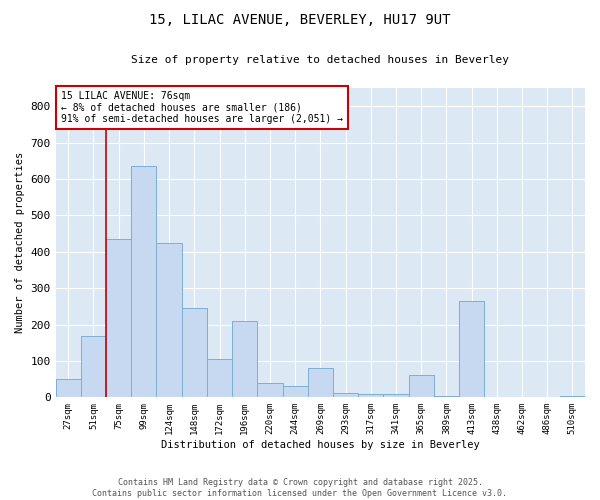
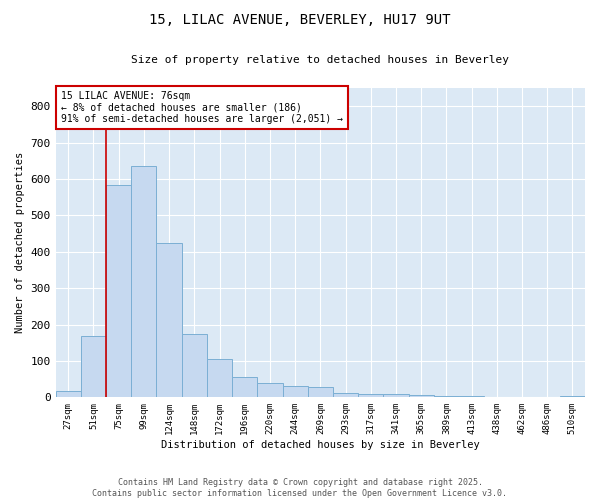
27sqm: 50 -> 18
75sqm: 435 -> 583
148sqm: 245 -> 175
196sqm: 210 -> 57
269sqm: 80 -> 28
365sqm: 60 -> 6
413sqm: 265 -> 3
